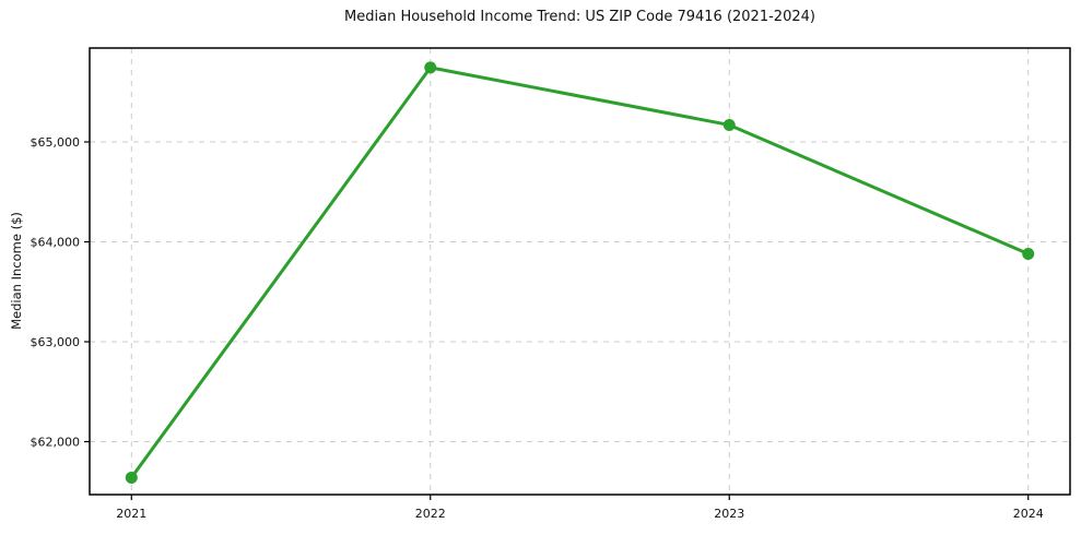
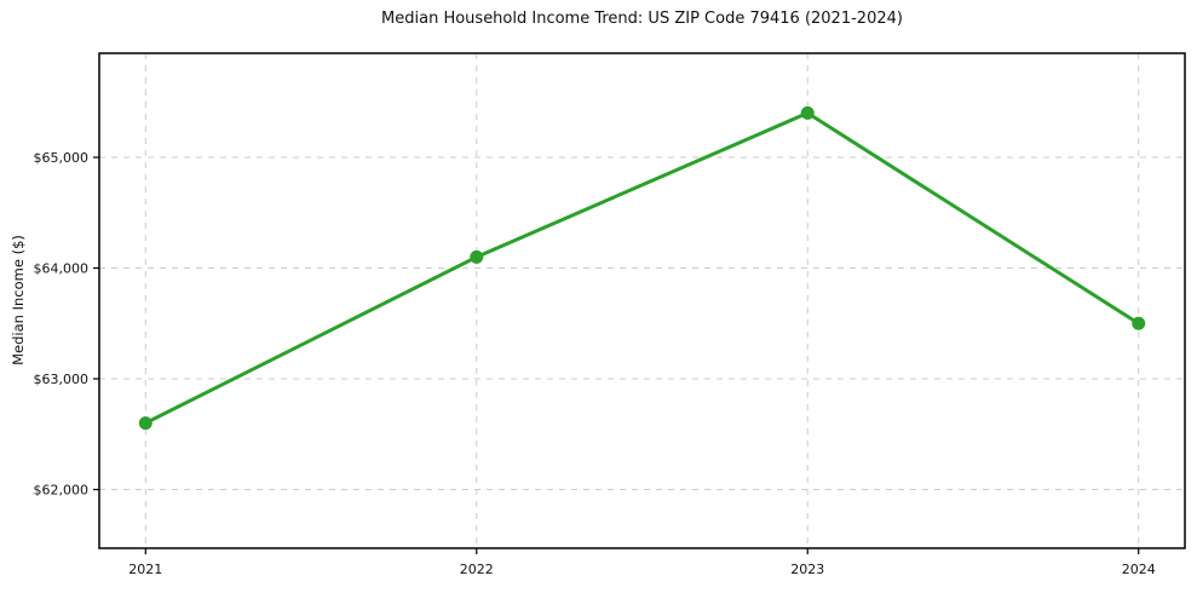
2021: $61600 -> $62600
2022: $65700 -> $64100
2023: $65200 -> $65400
2024: $63900 -> $63500
